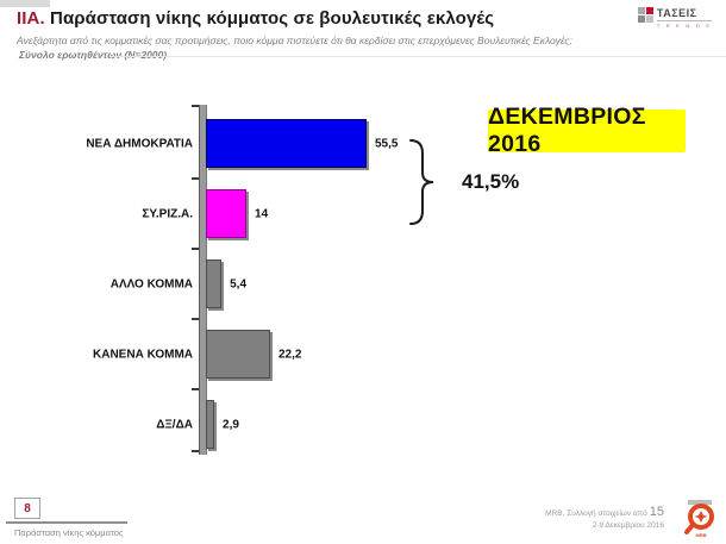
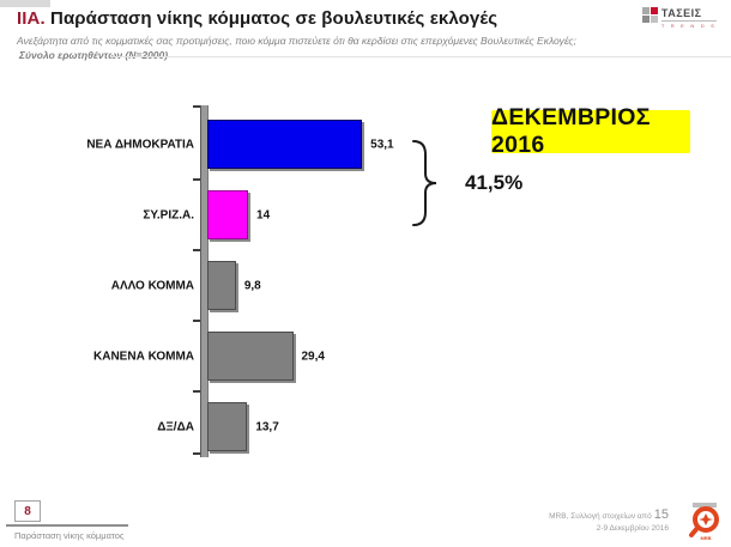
ΝΕΑ ΔΗΜΟΚΡΑΤΙΑ: 55,5 -> 53,1
ΑΛΛΟ ΚΟΜΜΑ: 5,4 -> 9,8
ΚΑΝΕΝΑ ΚΟΜΜΑ: 22,2 -> 29,4
ΔΞ/ΔΑ: 2,9 -> 13,7
